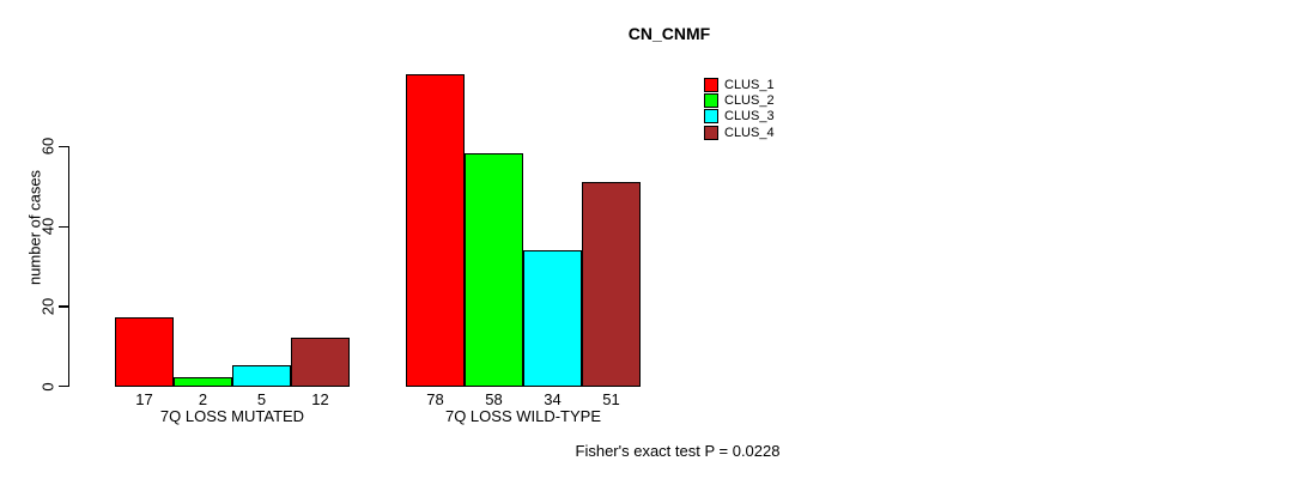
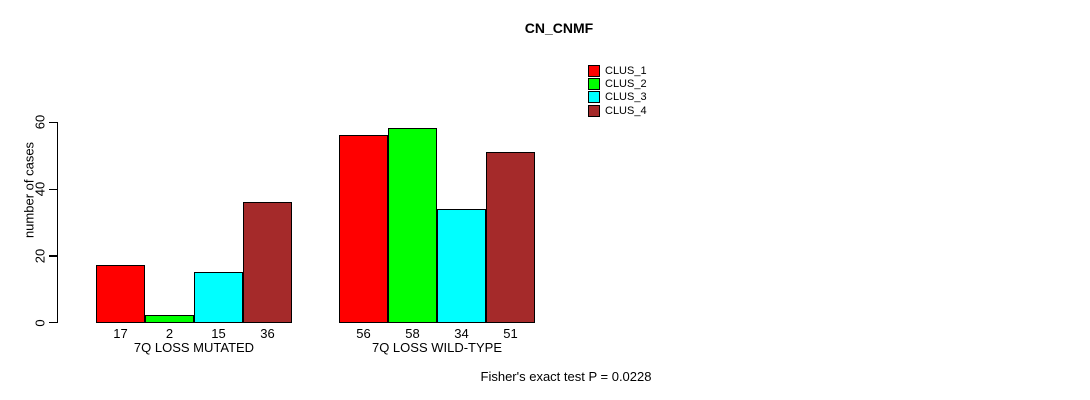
CLUS_3/7Q LOSS MUTATED: 5 -> 15
CLUS_4/7Q LOSS MUTATED: 12 -> 36
CLUS_1/7Q LOSS WILD-TYPE: 78 -> 56
